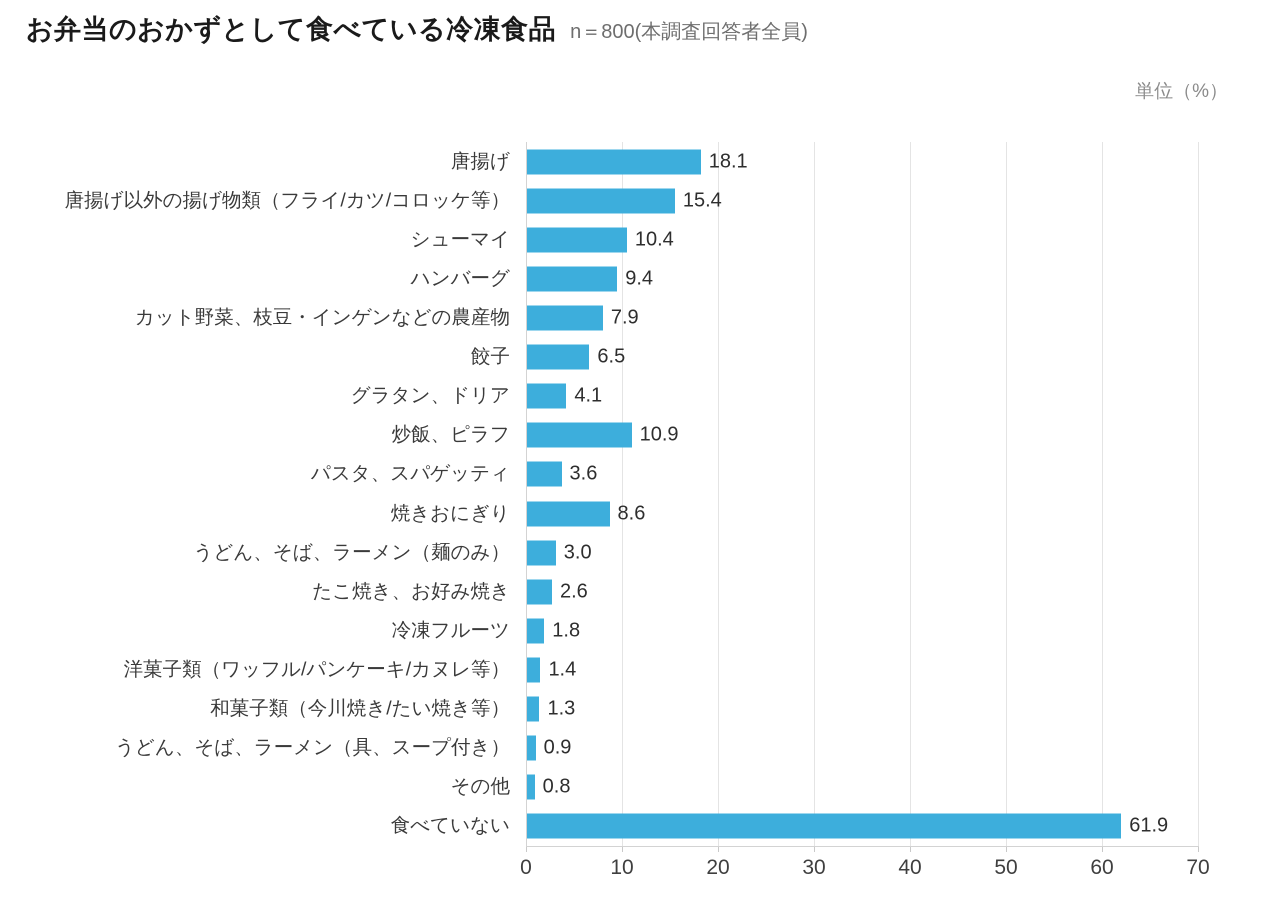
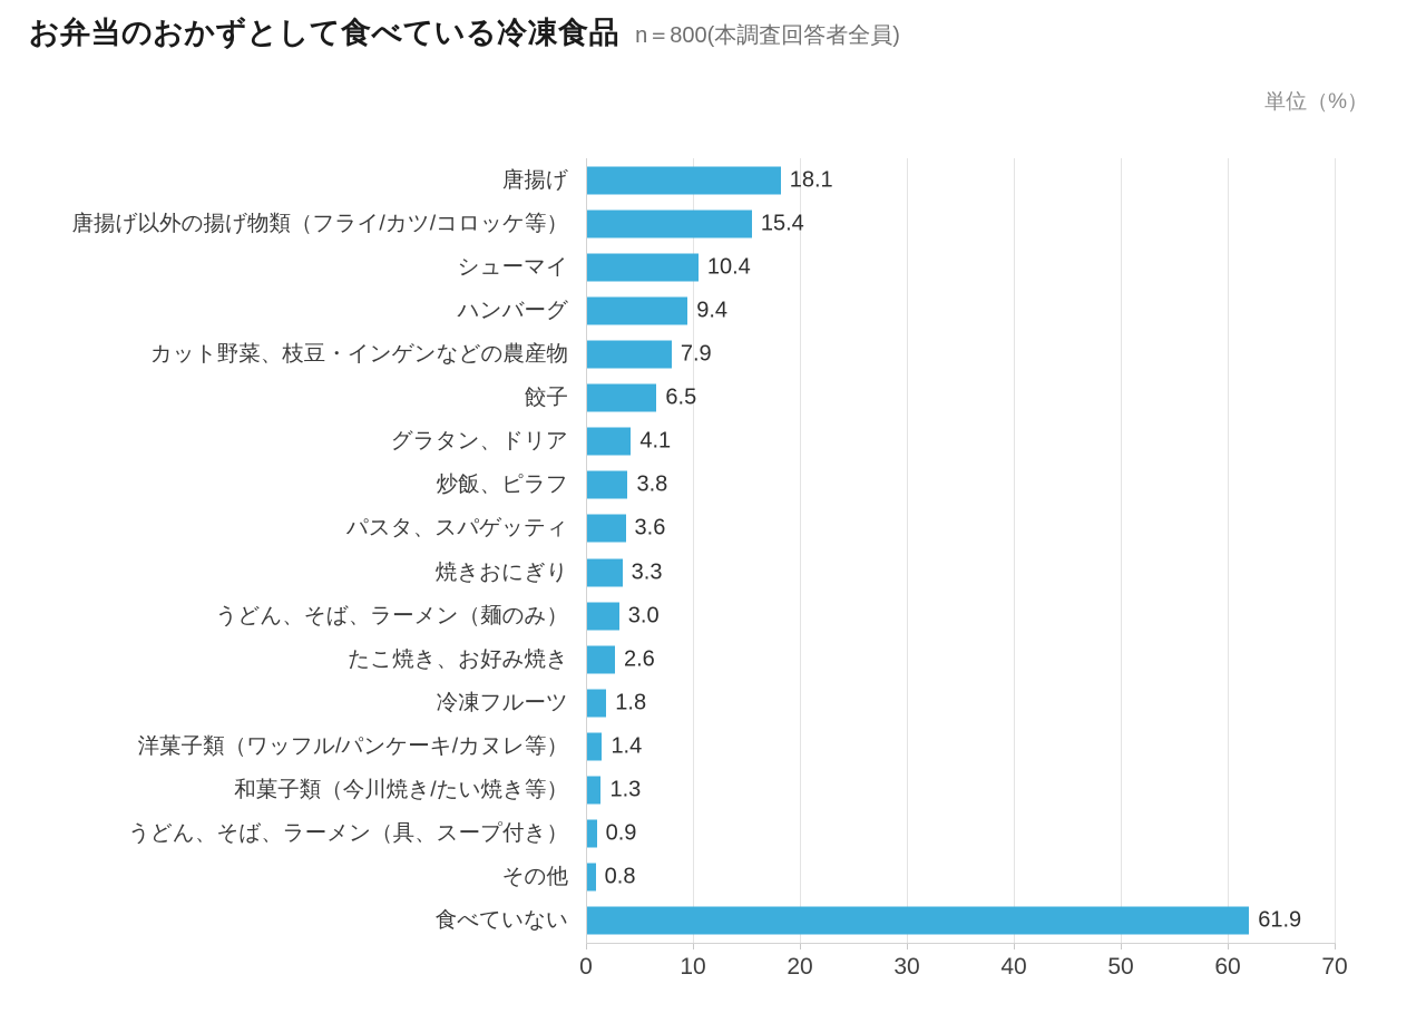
炒飯、ピラフ: 10.9 -> 3.8
焼きおにぎり: 8.6 -> 3.3
